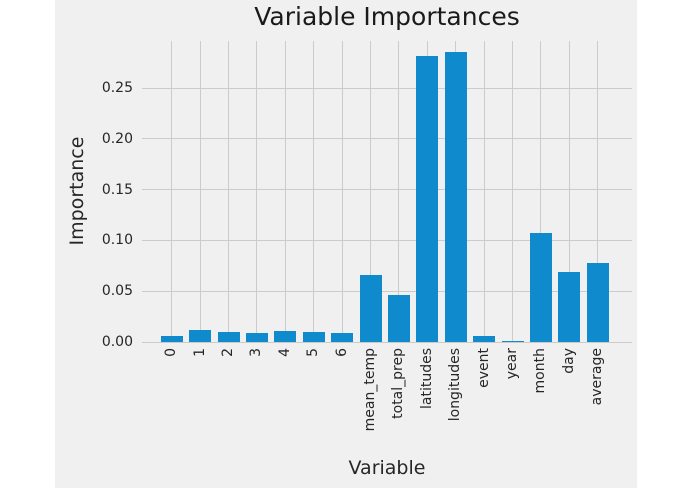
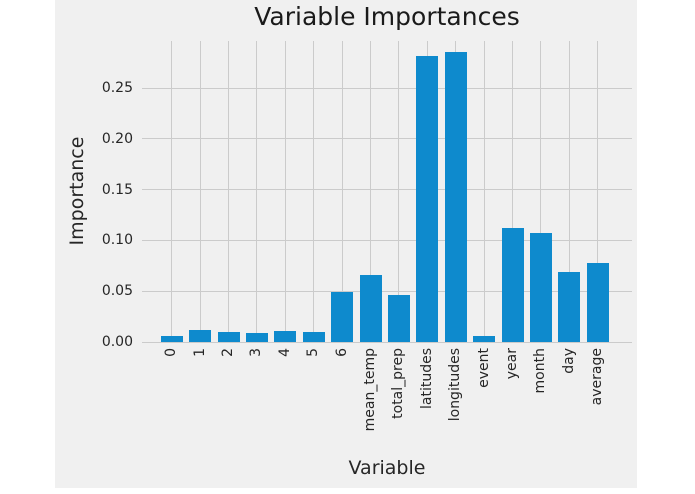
6: 0.009 -> 0.049
year: 0.001 -> 0.112
